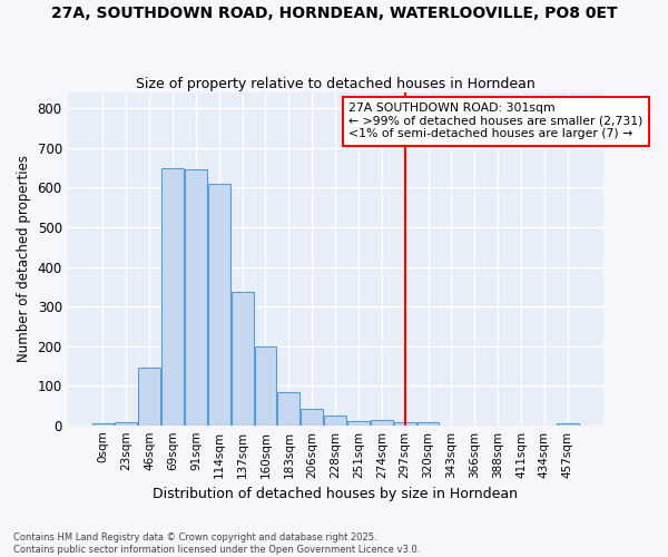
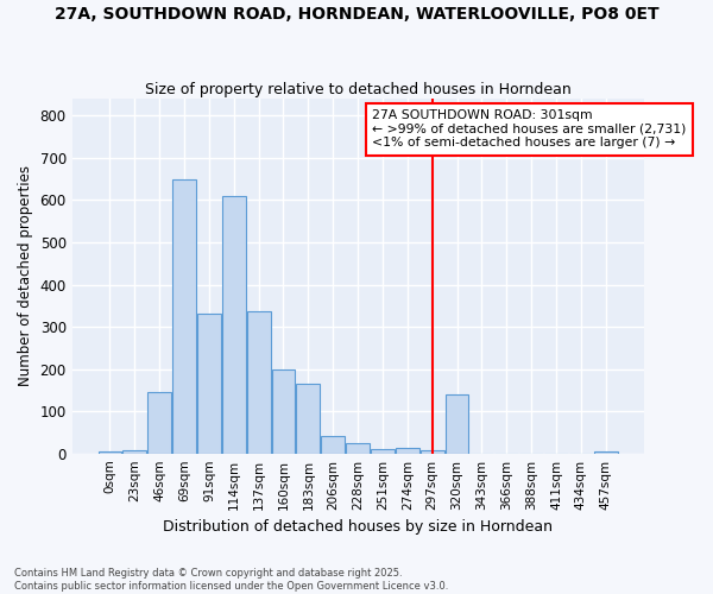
91sqm: 645 -> 330
183sqm: 83 -> 165
320sqm: 8 -> 140
